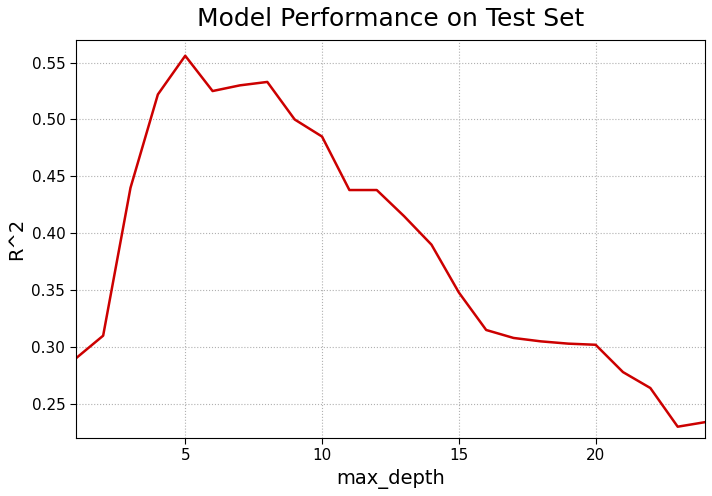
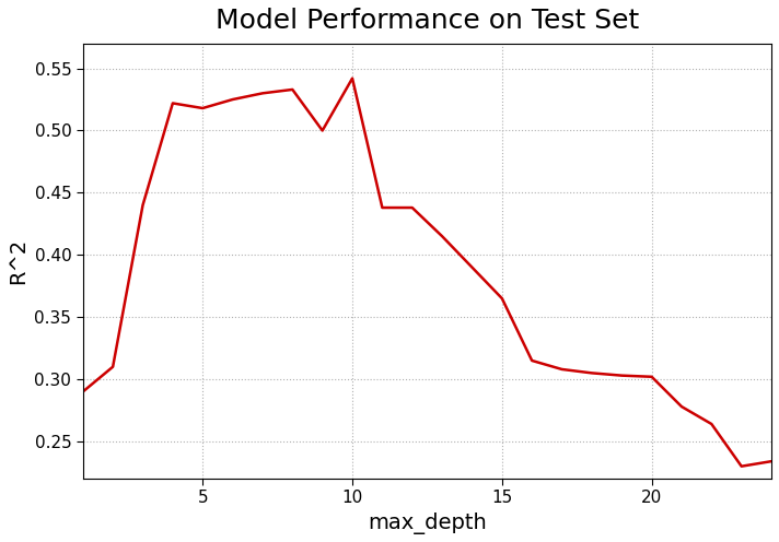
5: 0.556 -> 0.518
10: 0.485 -> 0.542
15: 0.348 -> 0.365
